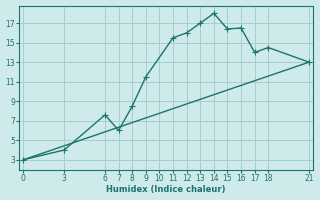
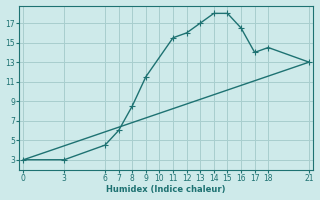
3: 4.0 -> 3.0
6: 7.6 -> 4.5
15: 16.4 -> 18.0
